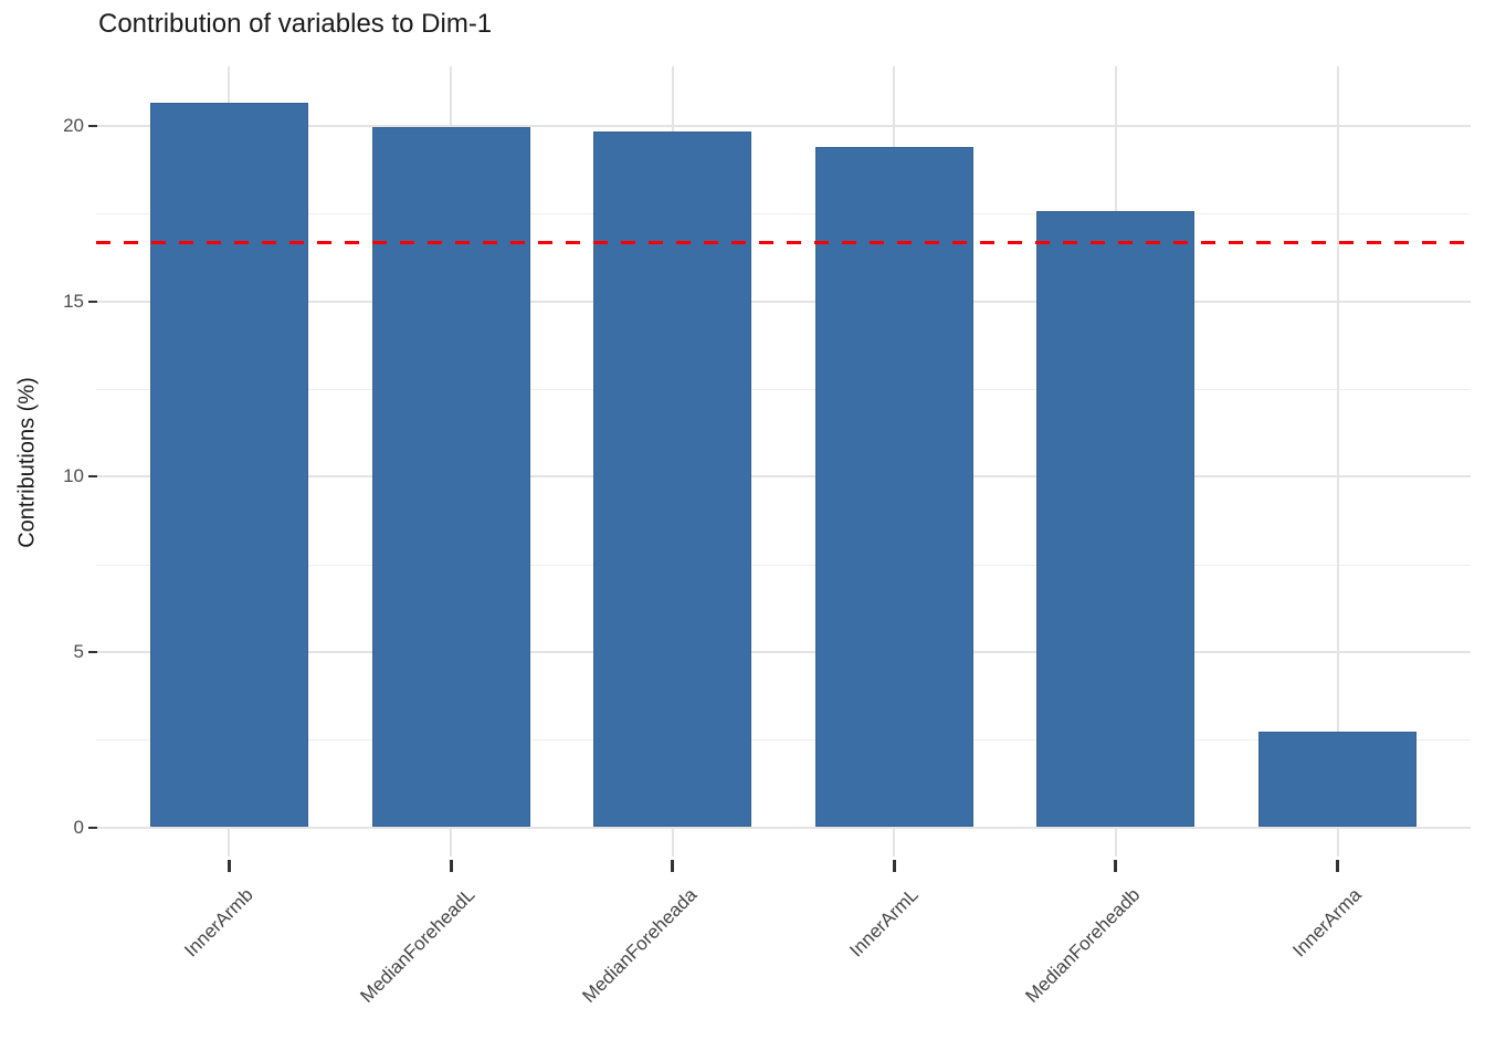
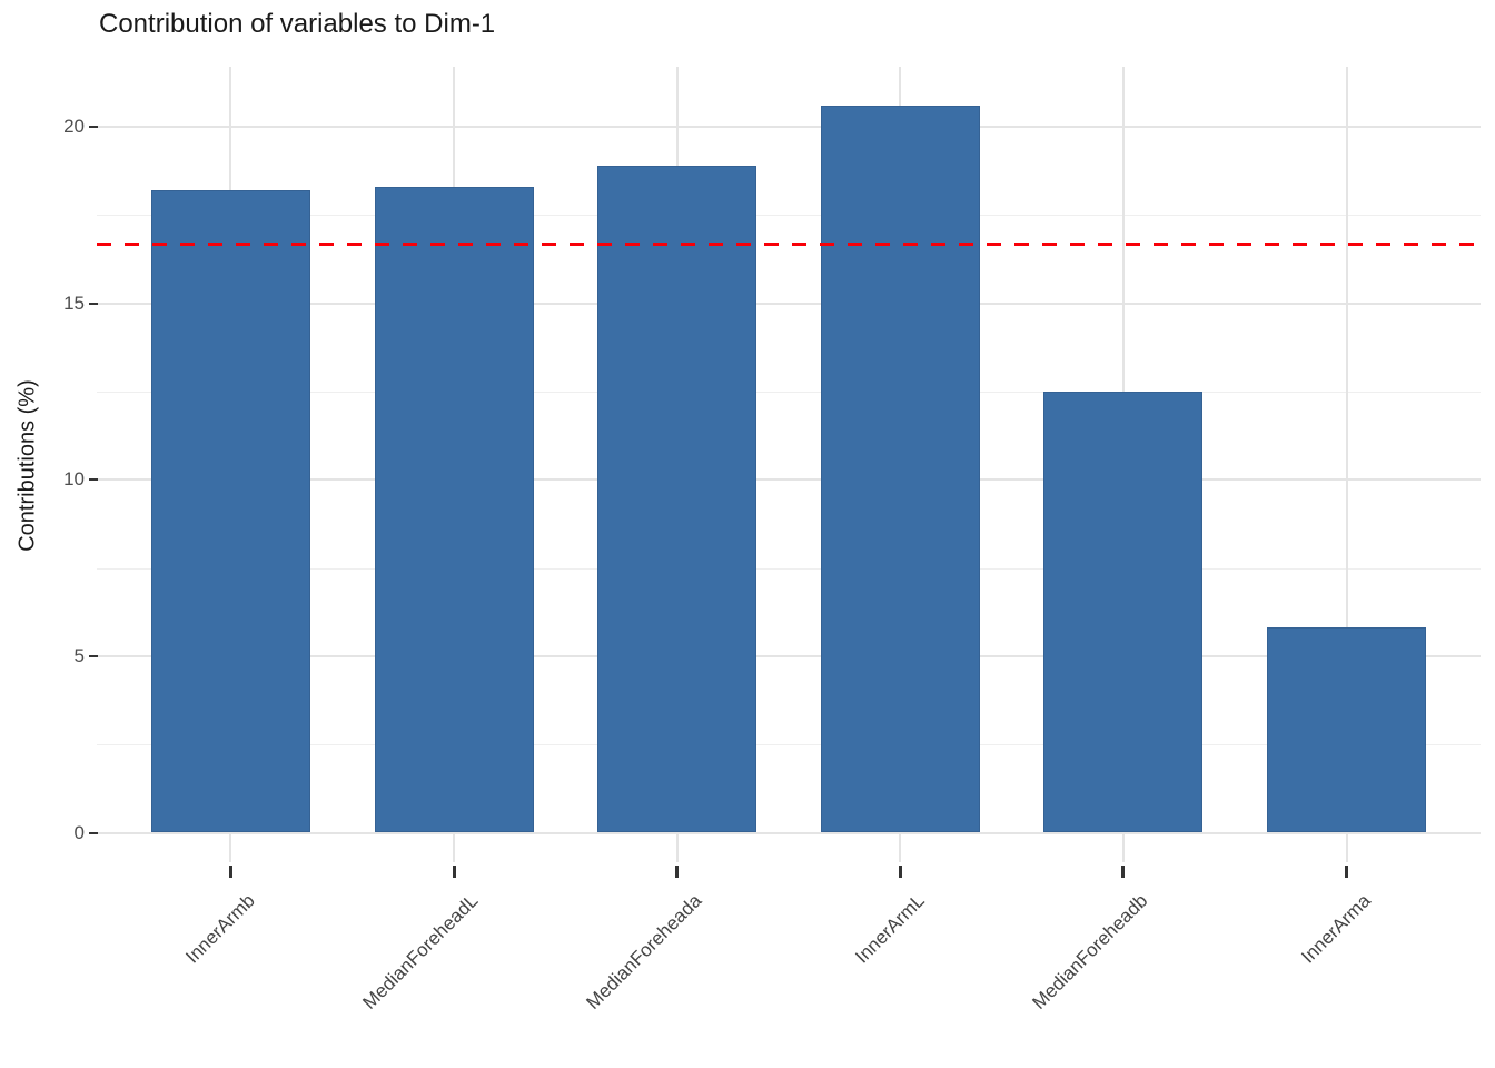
InnerArmb: 20.7 -> 18.2
MedianForeheadL: 20.0 -> 18.3
MedianForeheada: 19.9 -> 18.9
InnerArmL: 19.4 -> 20.6
MedianForeheadb: 17.6 -> 12.5
InnerArma: 2.7 -> 5.8
